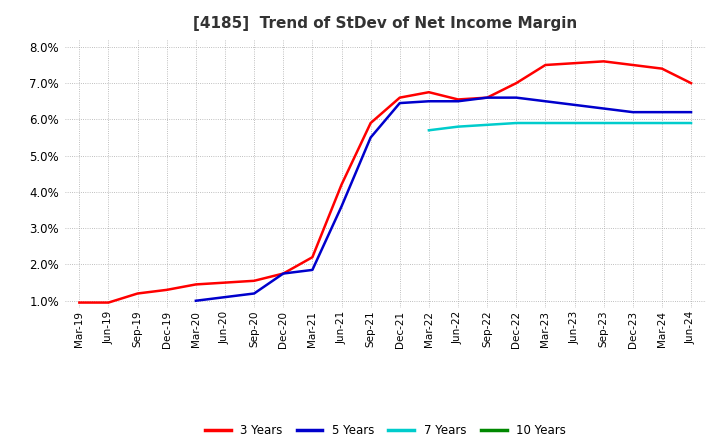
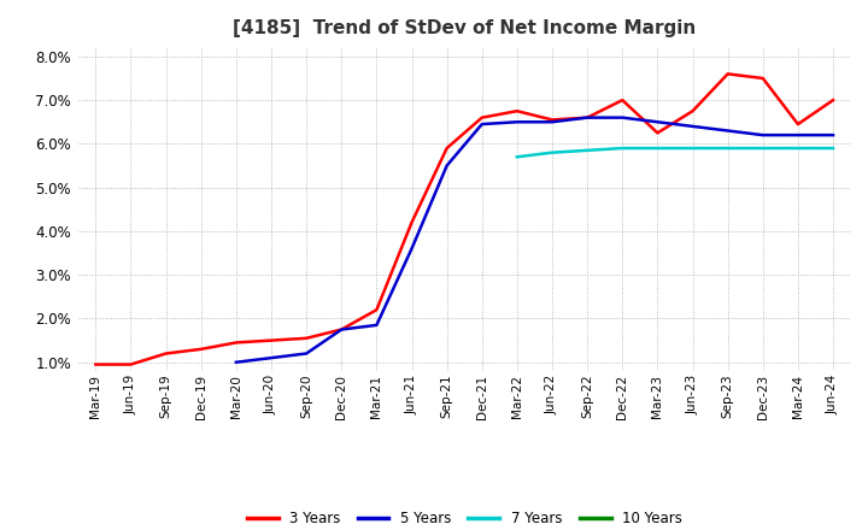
3 Years/Mar-23: 7.50% -> 6.25%
3 Years/Jun-23: 7.55% -> 6.75%
3 Years/Mar-24: 7.40% -> 6.45%
